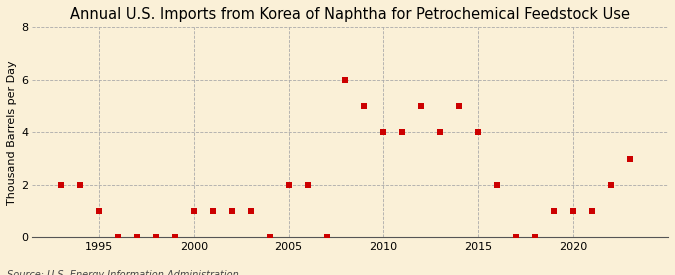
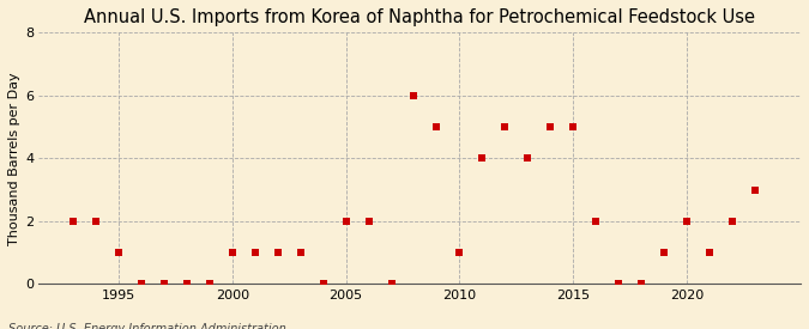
2010: 4 -> 1
2015: 4 -> 5
2020: 1 -> 2
